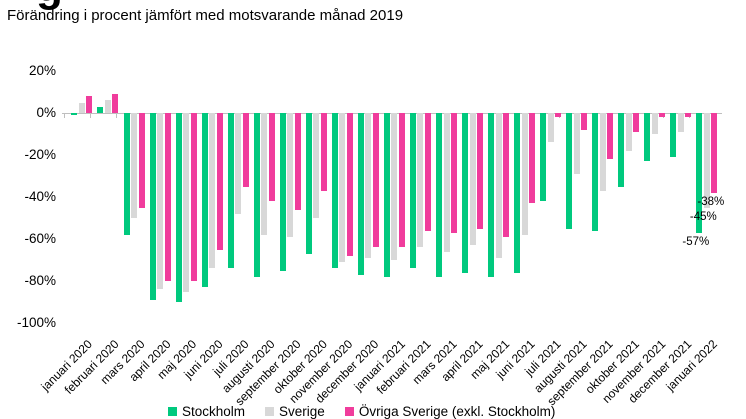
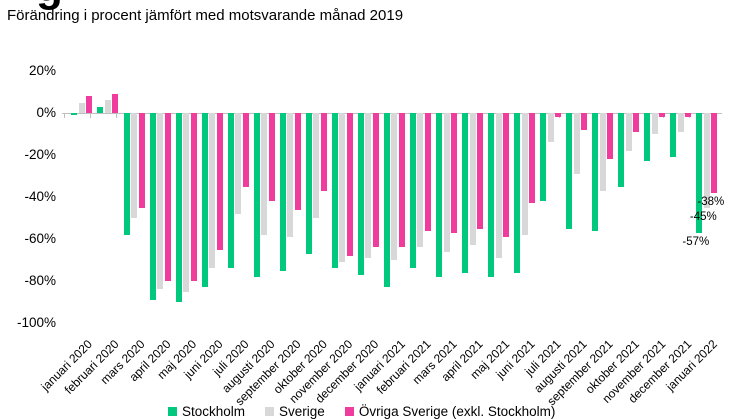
Stockholm/januari 2021: -78% -> -83%
